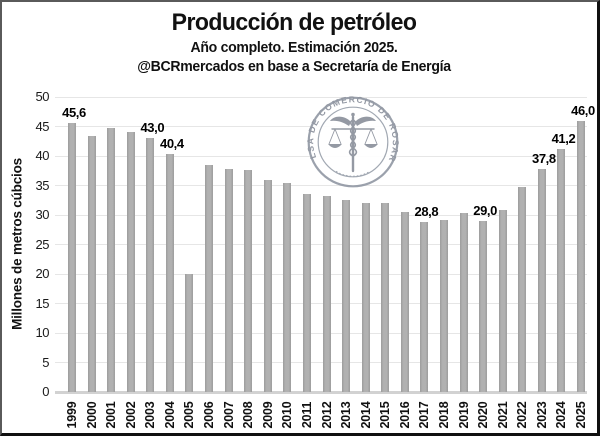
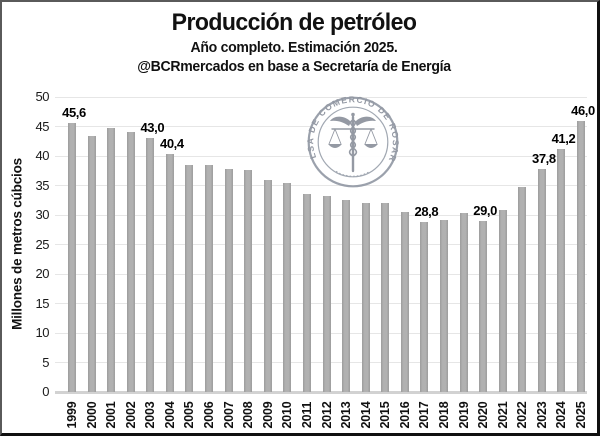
2005: 20 -> 38
